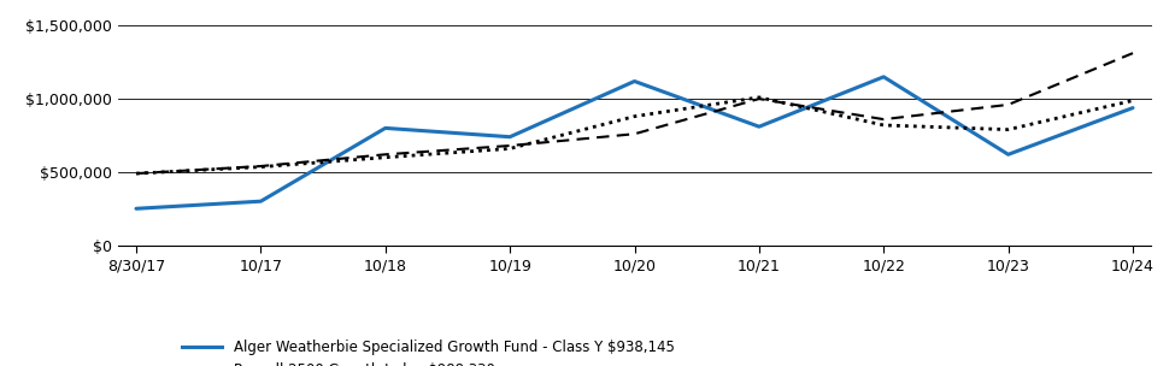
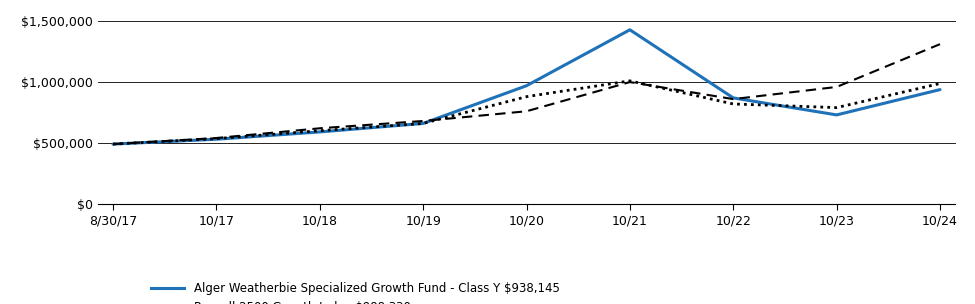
Alger Weatherbie Specialized Growth Fund - Class Y $938,145/8/30/17: $250,000 -> $490,000
Alger Weatherbie Specialized Growth Fund - Class Y $938,145/10/17: $300,000 -> $530,000
Alger Weatherbie Specialized Growth Fund - Class Y $938,145/10/18: $800,000 -> $590,000
Alger Weatherbie Specialized Growth Fund - Class Y $938,145/10/19: $740,000 -> $660,000
Alger Weatherbie Specialized Growth Fund - Class Y $938,145/10/20: $1,120,000 -> $970,000
Alger Weatherbie Specialized Growth Fund - Class Y $938,145/10/21: $810,000 -> $1,430,000
Alger Weatherbie Specialized Growth Fund - Class Y $938,145/10/22: $1,150,000 -> $870,000
Alger Weatherbie Specialized Growth Fund - Class Y $938,145/10/23: $620,000 -> $730,000
